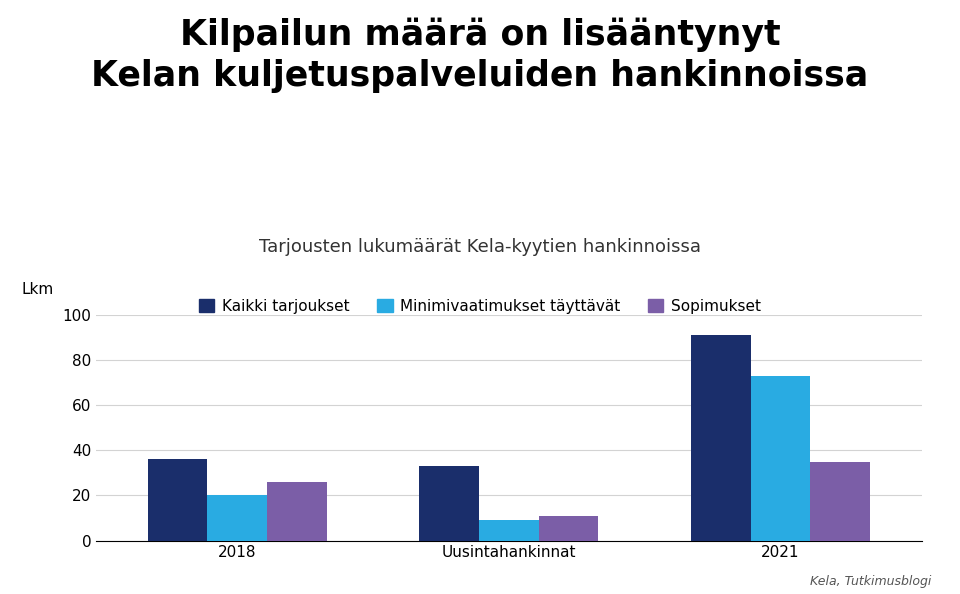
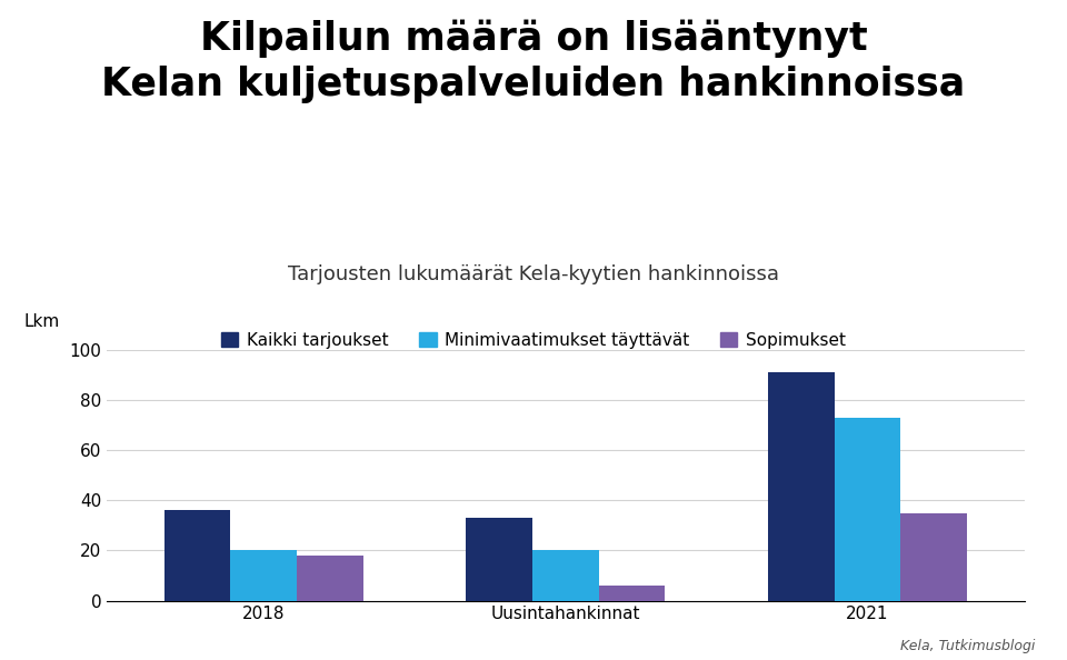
Sopimukset/2018: 26 -> 18
Minimivaatimukset täyttävät/Uusintahankinnat: 9 -> 20
Sopimukset/Uusintahankinnat: 11 -> 6
